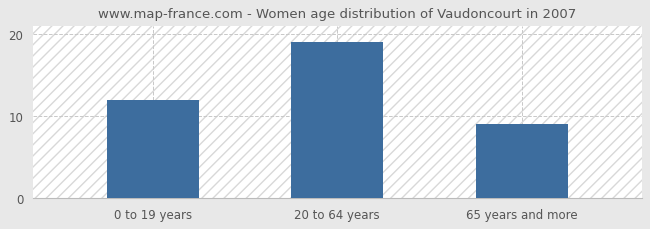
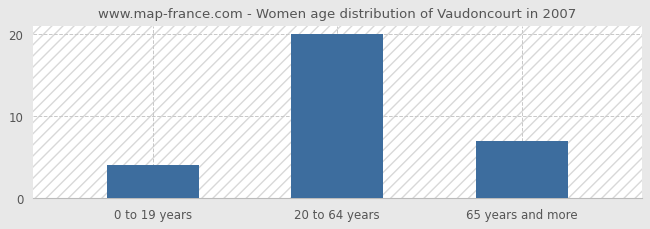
0 to 19 years: 12 -> 4
20 to 64 years: 19 -> 20
65 years and more: 9 -> 7
